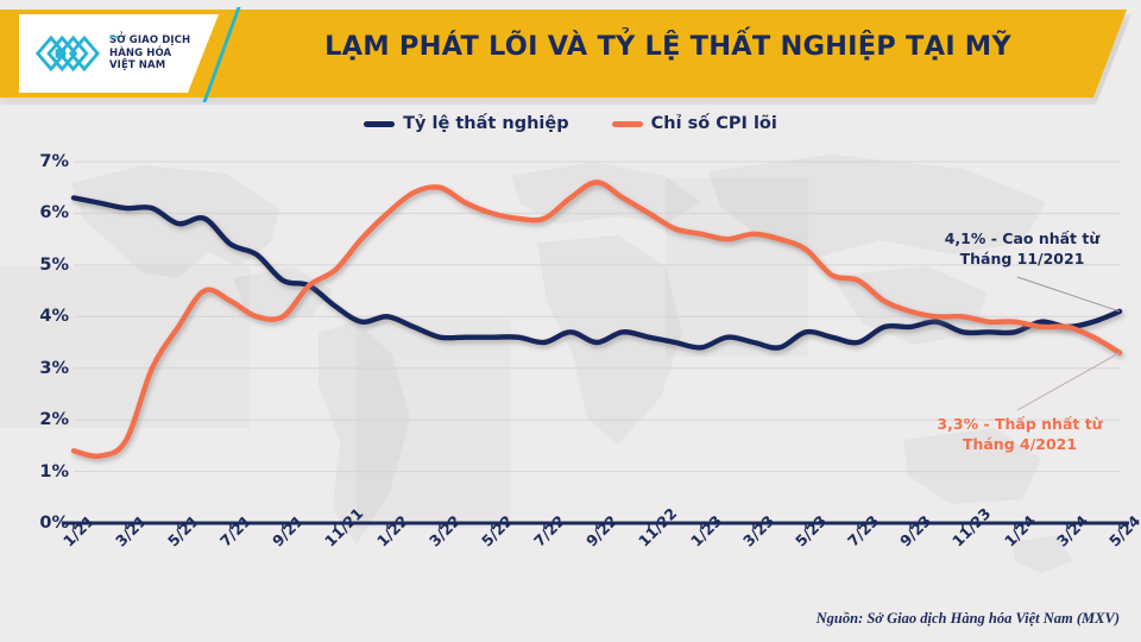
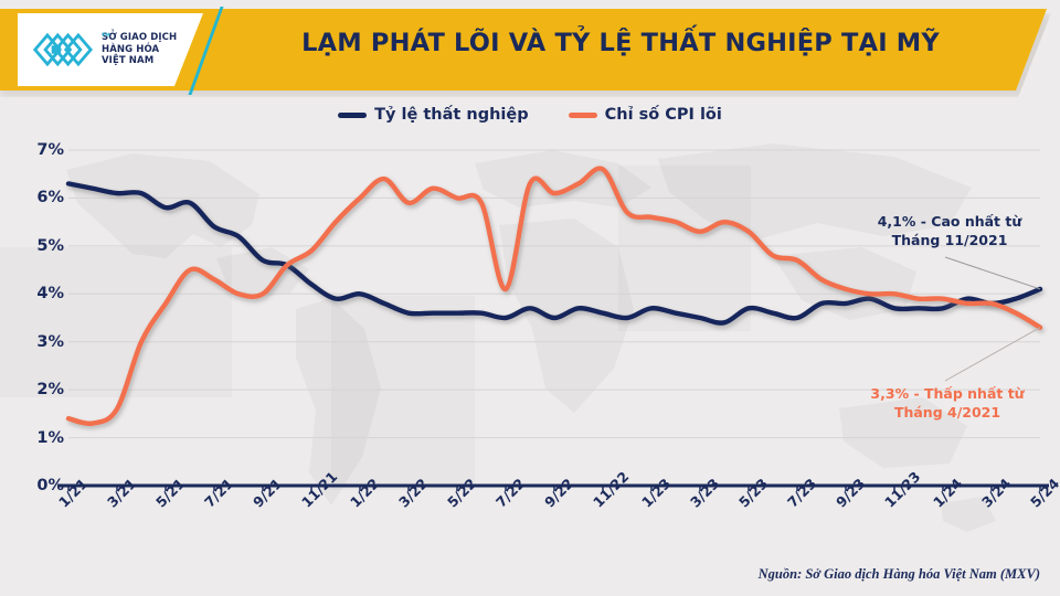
Chỉ số CPI lõi/3/22: 6.5% -> 5.9%
Chỉ số CPI lõi/7/22: 5.9% -> 4.1%
Chỉ số CPI lõi/9/22: 6.6% -> 6.1%
Chỉ số CPI lõi/11/22: 6.0% -> 6.6%
Tỷ lệ thất nghiệp/1/23: 3.4% -> 3.7%
Chỉ số CPI lõi/3/23: 5.6% -> 5.3%
